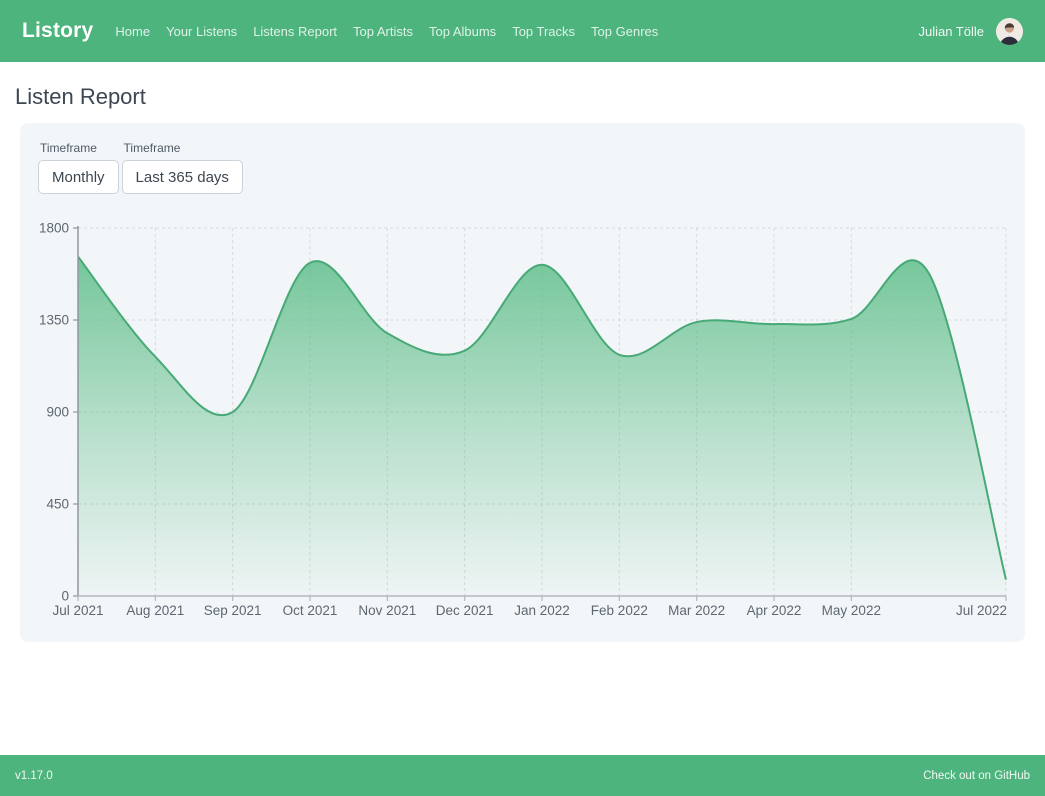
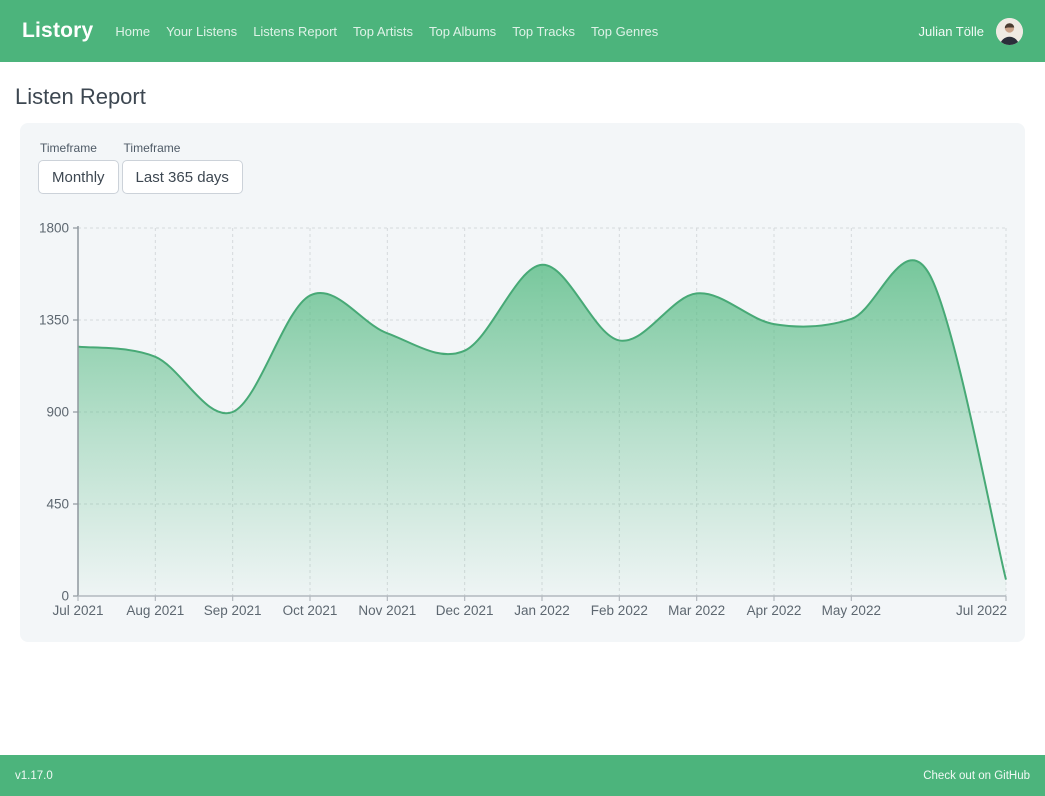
Jul 2021: 1660 -> 1220
Oct 2021: 1630 -> 1470
Feb 2022: 1180 -> 1250
Mar 2022: 1340 -> 1480
